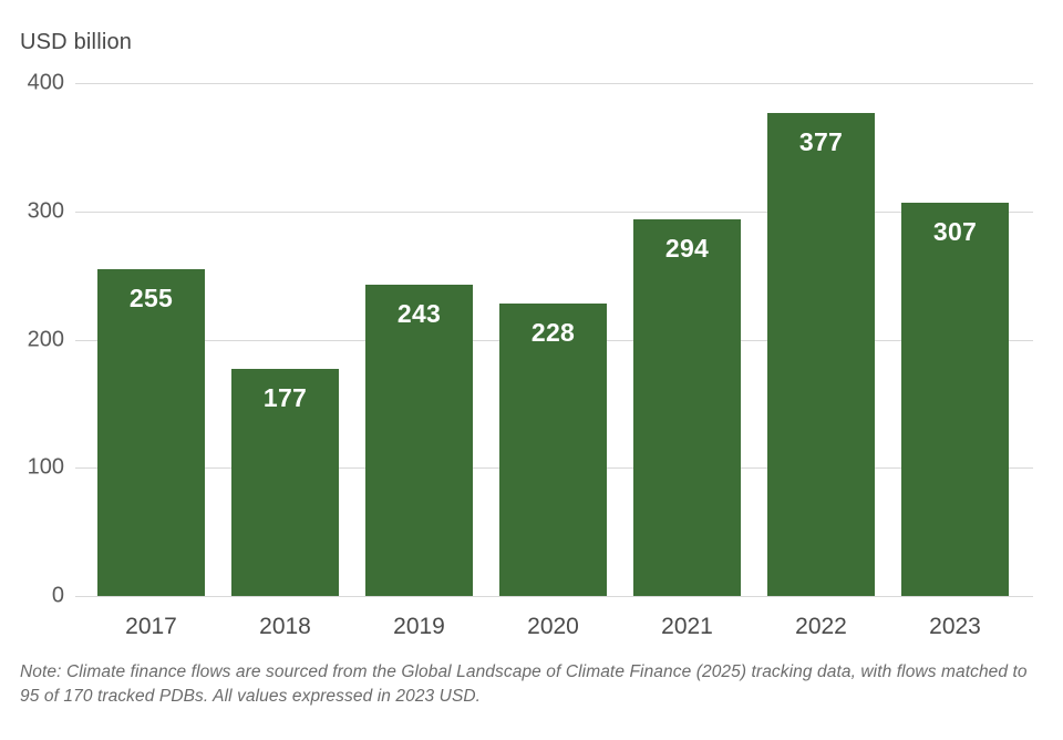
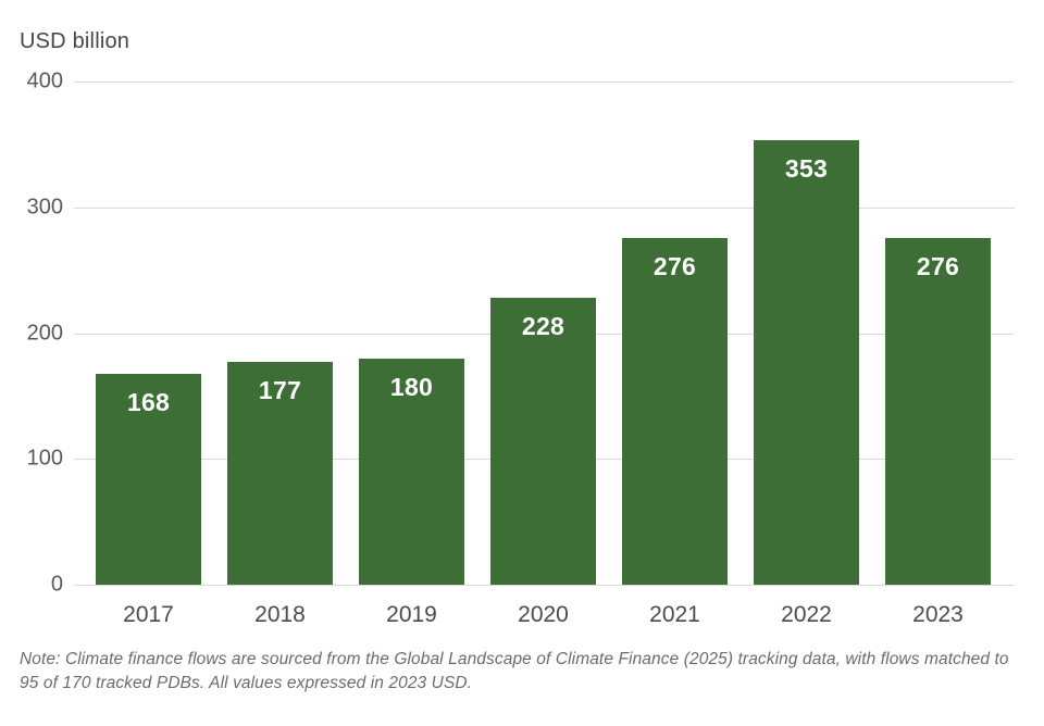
2017: 255 -> 168
2019: 243 -> 180
2021: 294 -> 276
2022: 377 -> 353
2023: 307 -> 276
